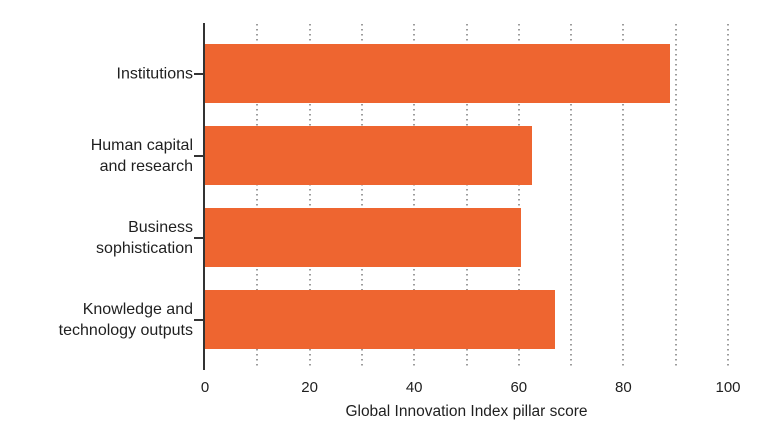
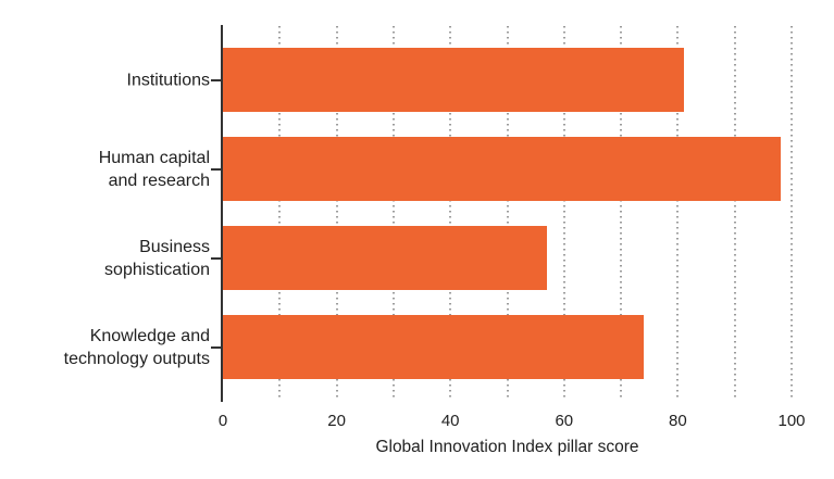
Institutions: 89 -> 81
Human capital and research: 62 -> 98
Business sophistication: 60 -> 57
Knowledge and technology outputs: 67 -> 74
